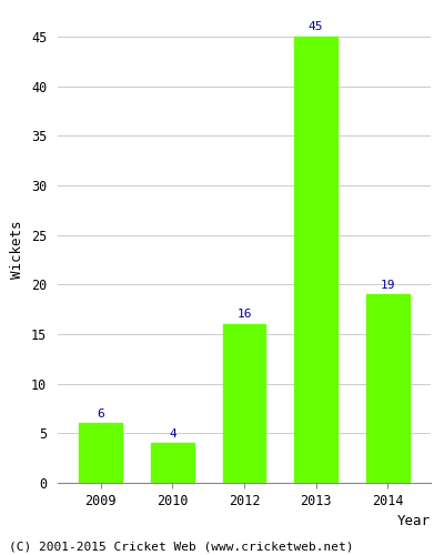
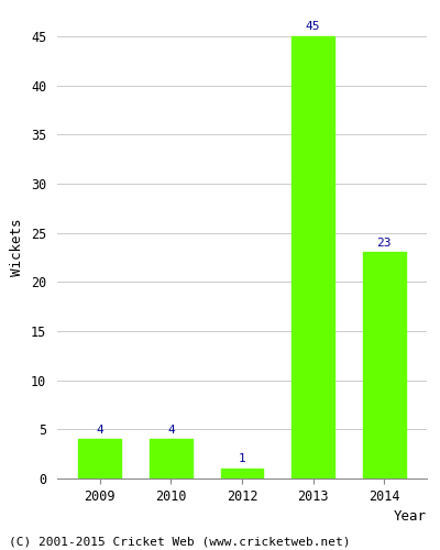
2009: 6 -> 4
2012: 16 -> 1
2014: 19 -> 23
